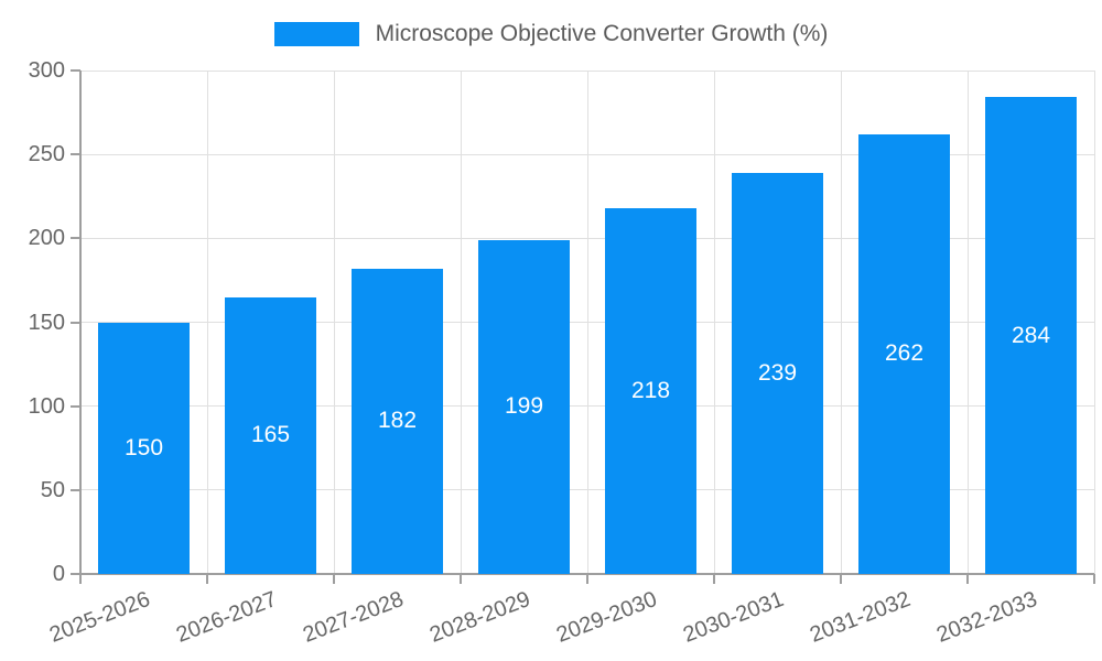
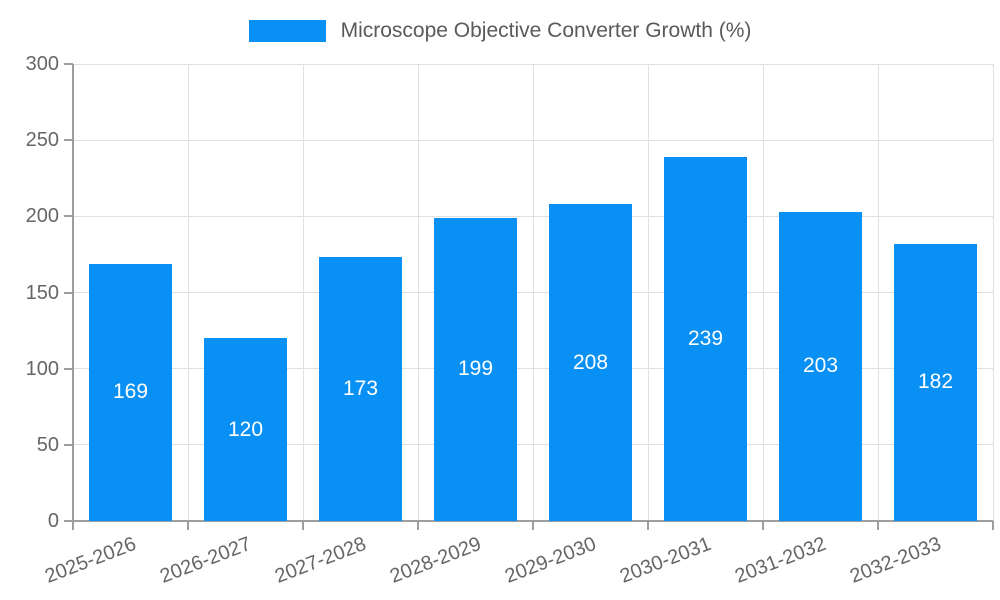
2025-2026: 150 -> 169
2026-2027: 165 -> 120
2027-2028: 182 -> 173
2029-2030: 218 -> 208
2031-2032: 262 -> 203
2032-2033: 284 -> 182
